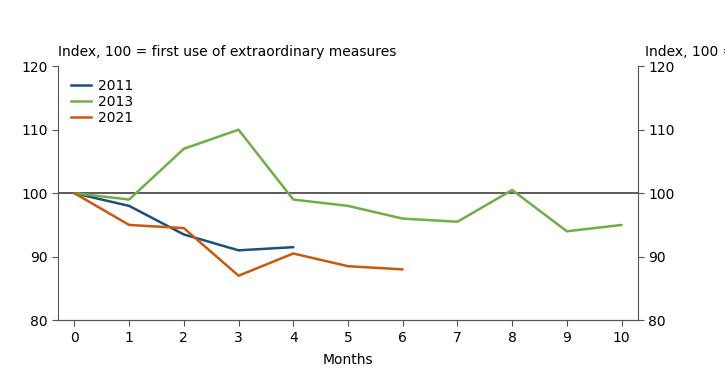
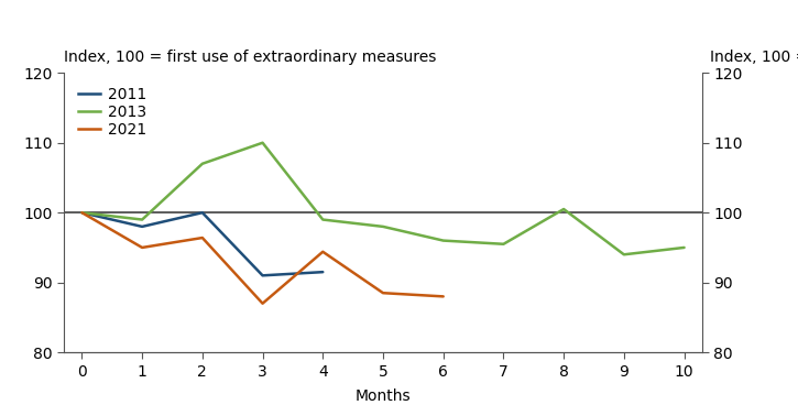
2011/2: 93.5 -> 100.0
2021/2: 94.5 -> 96.4
2021/4: 90.5 -> 94.4
